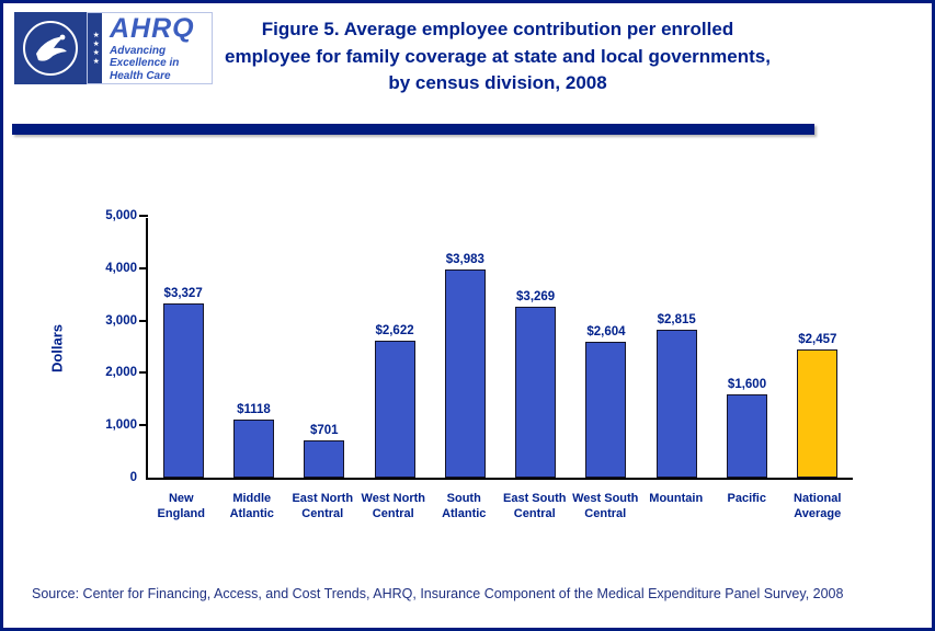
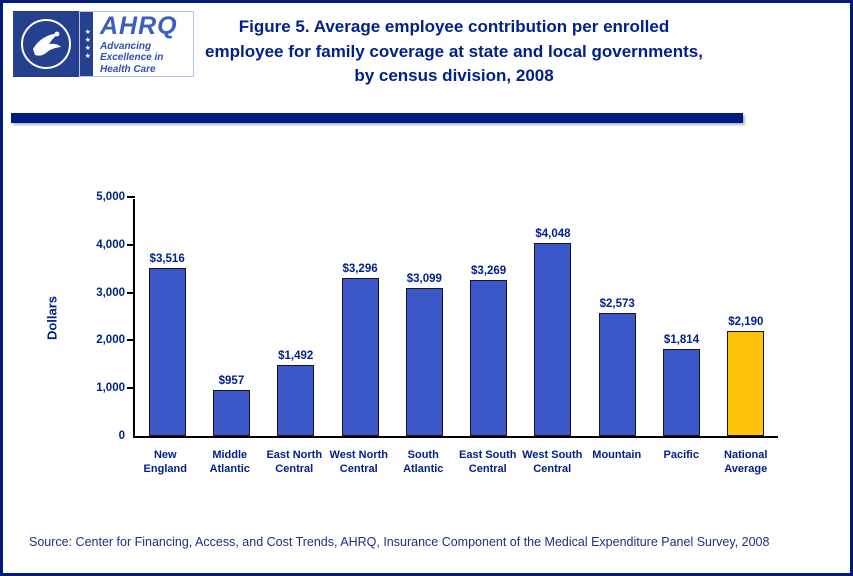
New England: $3,327 -> $3,516
Middle Atlantic: $1118 -> $957
East North Central: $701 -> $1,492
West North Central: $2,622 -> $3,296
South Atlantic: $3,983 -> $3,099
West South Central: $2,604 -> $4,048
Mountain: $2,815 -> $2,573
Pacific: $1,600 -> $1,814
National Average: $2,457 -> $2,190
